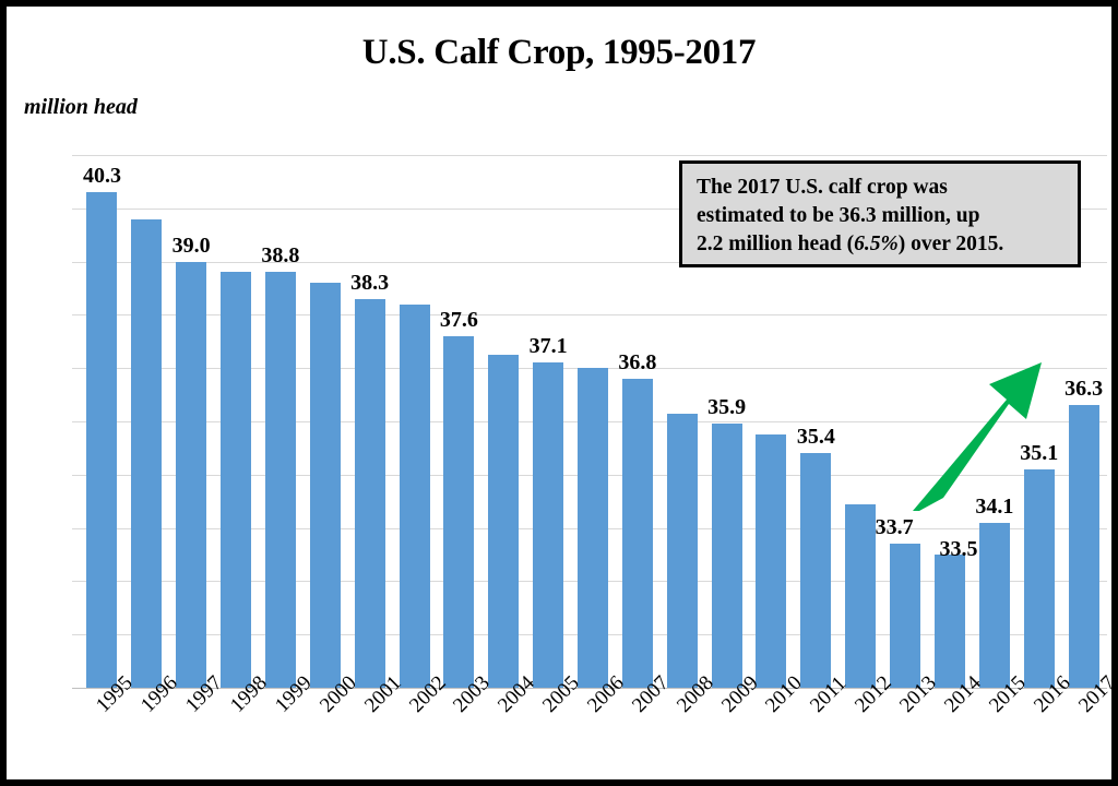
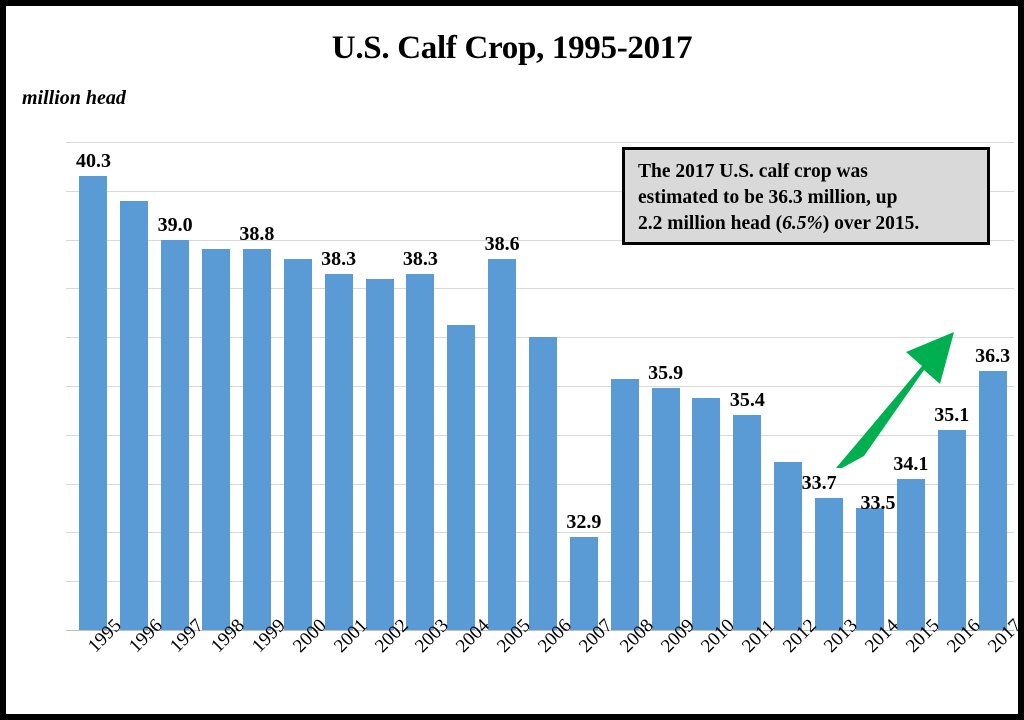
2003: 37.6 -> 38.3
2005: 37.1 -> 38.6
2007: 36.8 -> 32.9
